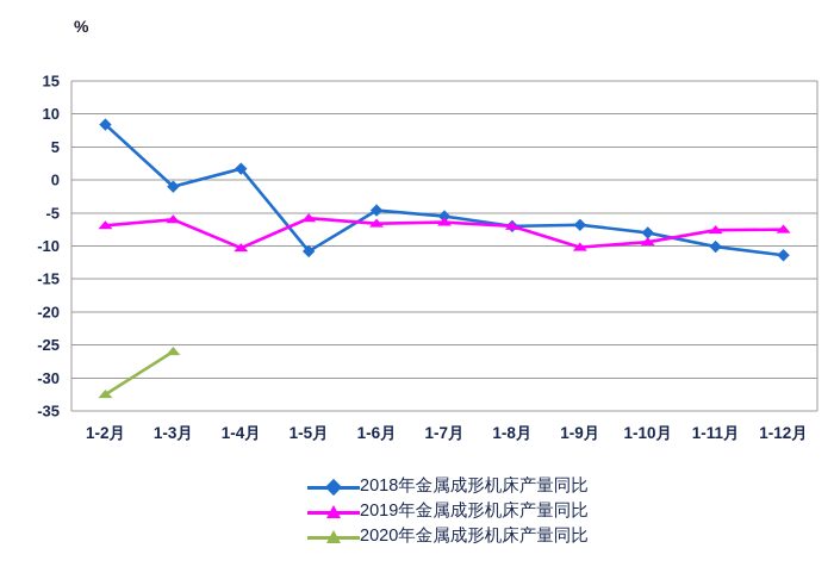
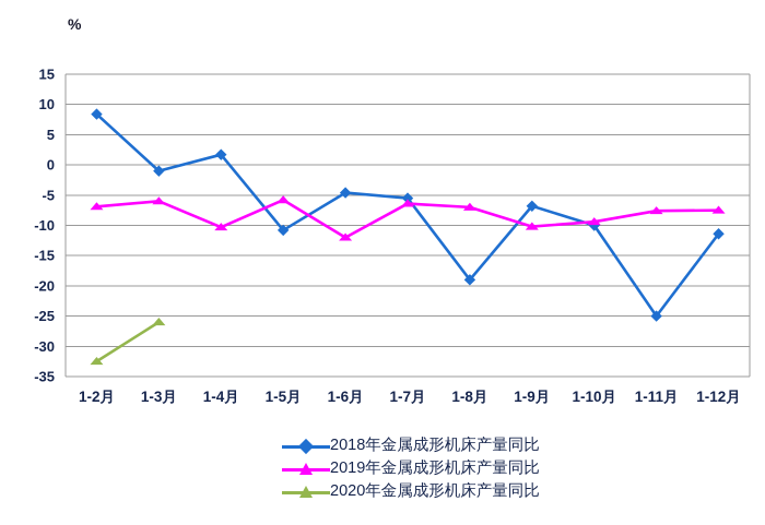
2019年金属成形机床产量同比/1-6月: -7 -> -12
2018年金属成形机床产量同比/1-8月: -7 -> -19
2018年金属成形机床产量同比/1-10月: -8 -> -10
2018年金属成形机床产量同比/1-11月: -10 -> -25
